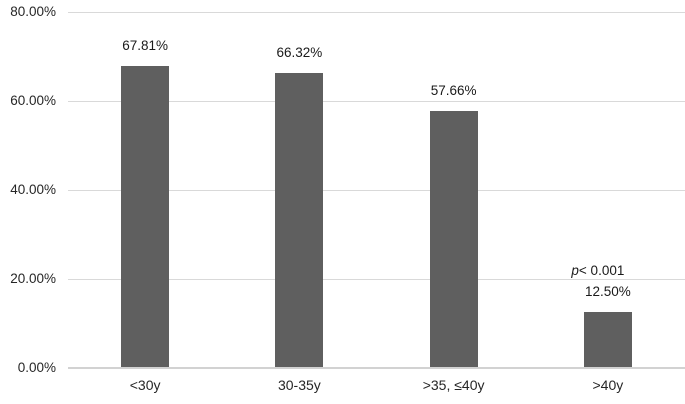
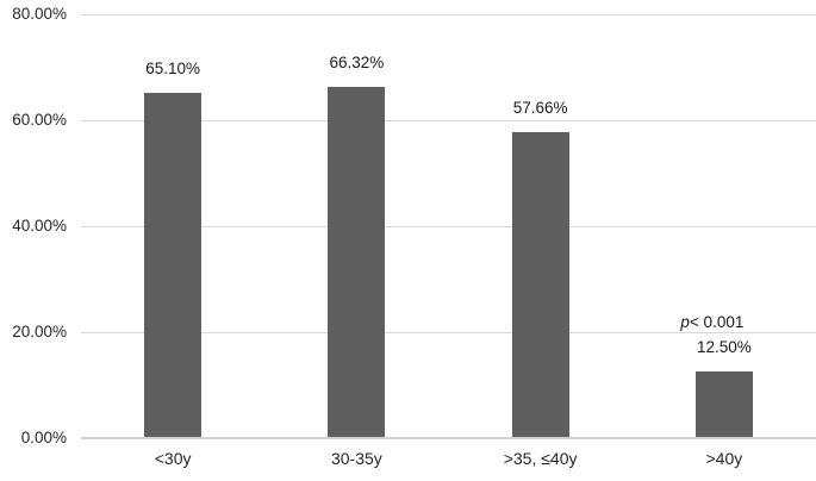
<30y: 67.81% -> 65.10%
